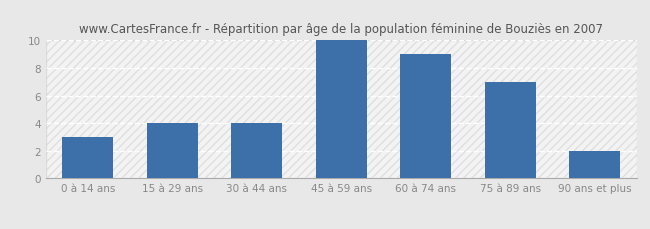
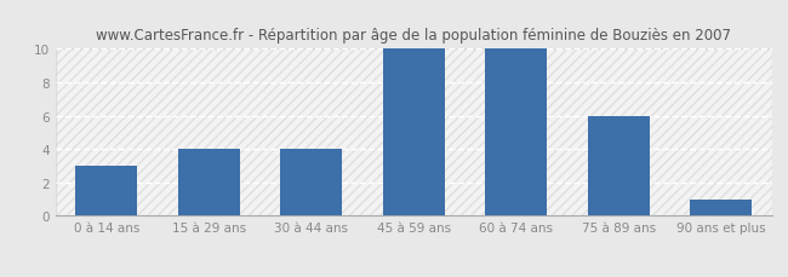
60 à 74 ans: 9 -> 10
75 à 89 ans: 7 -> 6
90 ans et plus: 2 -> 1
